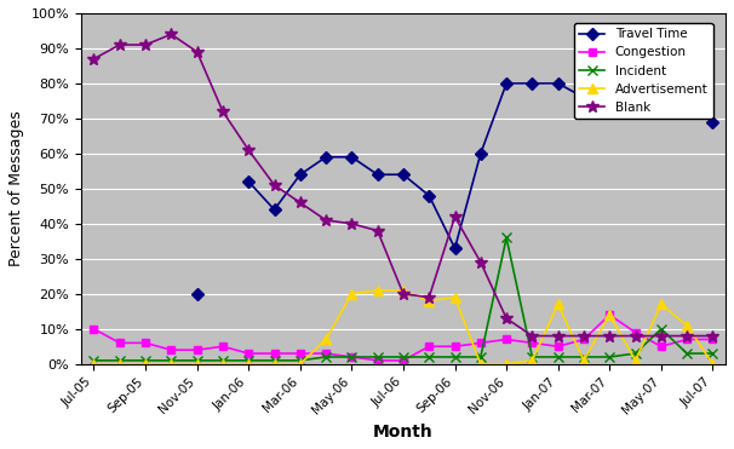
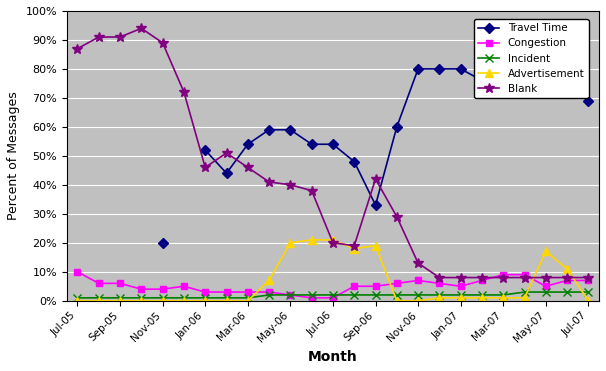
Blank/Jan-06: 61% -> 46%
Incident/Nov-06: 36% -> 2%
Advertisement/Jan-07: 17% -> 1%
Congestion/Mar-07: 14% -> 9%
Advertisement/Mar-07: 14% -> 1%
Incident/May-07: 10% -> 3%
